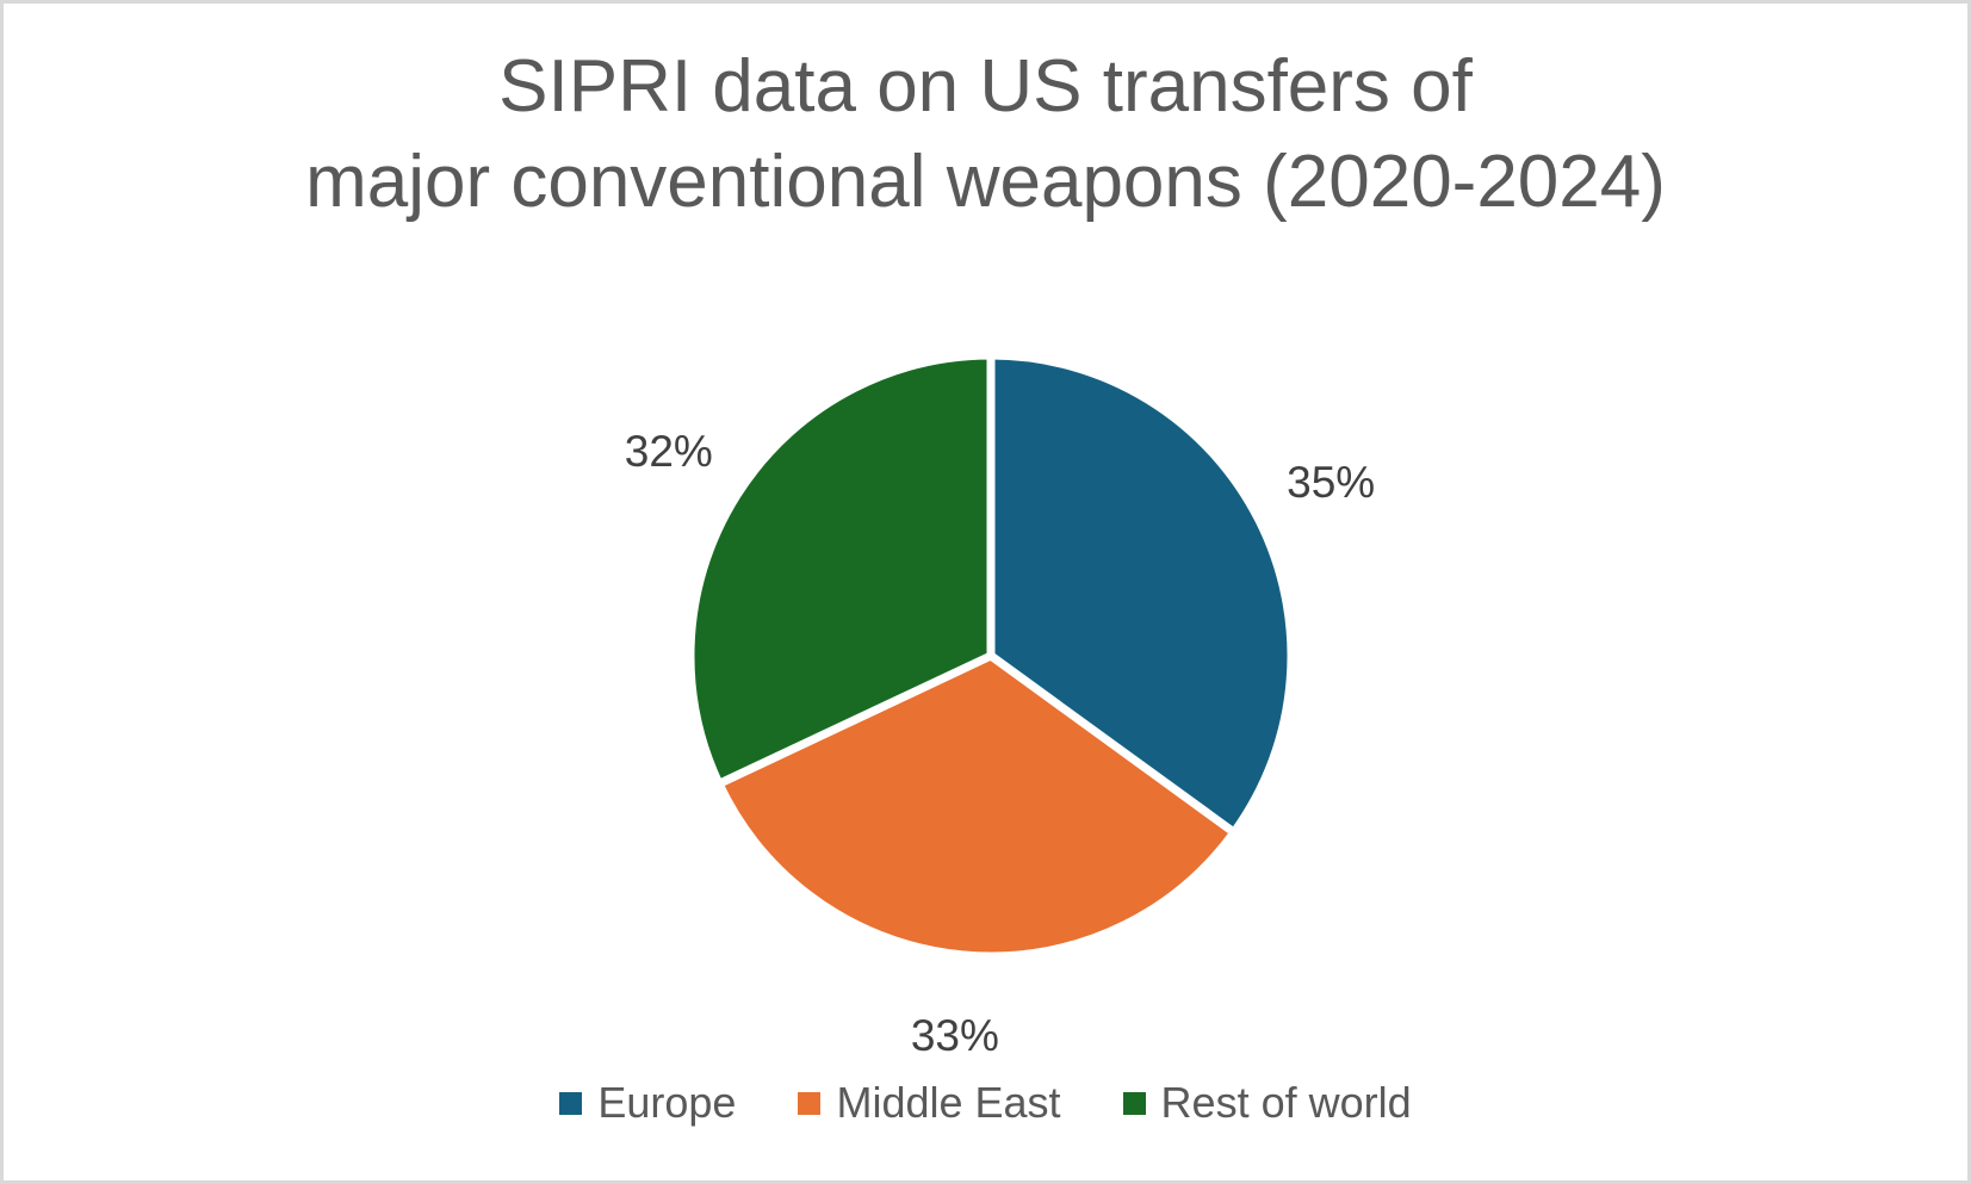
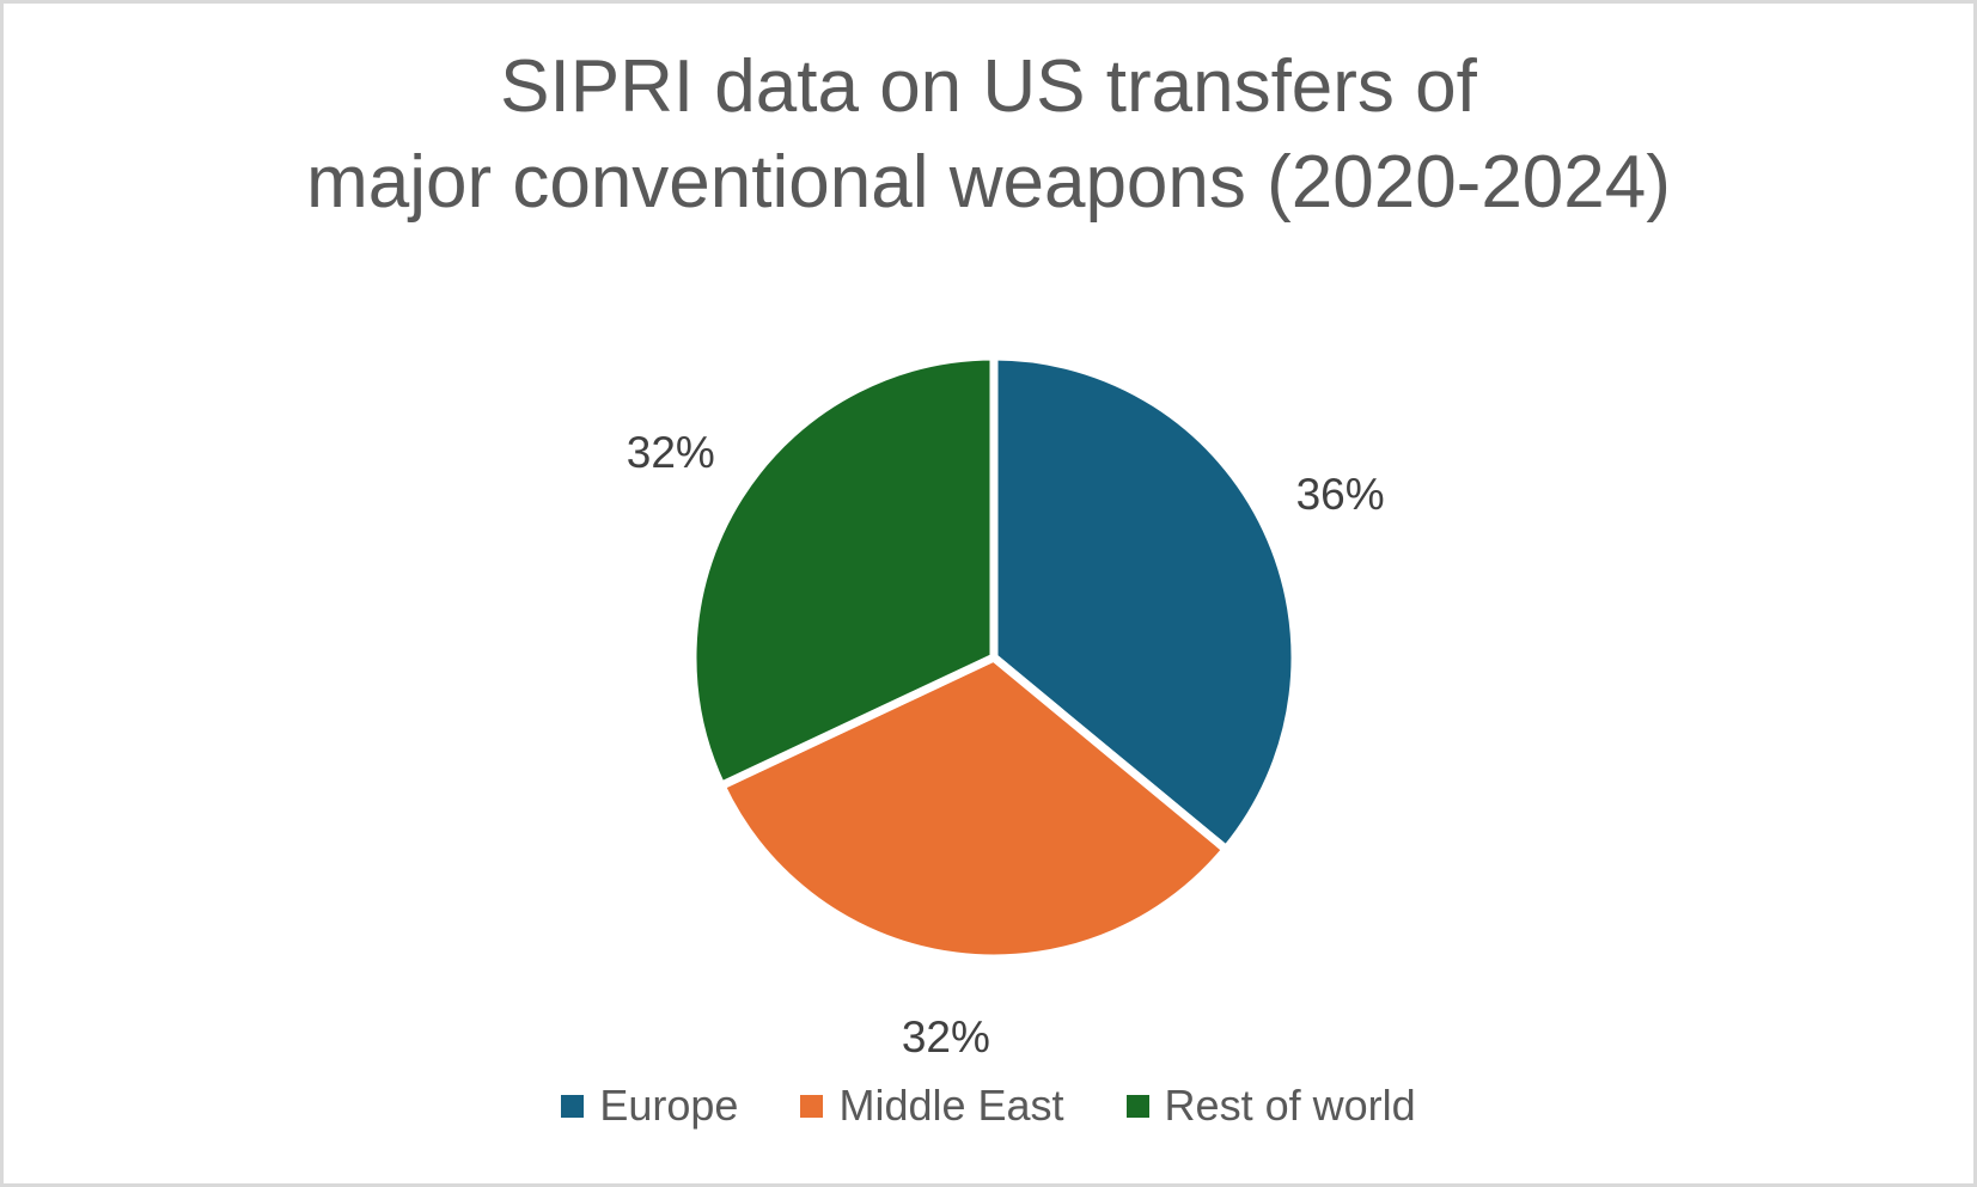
Europe: 35% -> 36%
Middle East: 33% -> 32%
